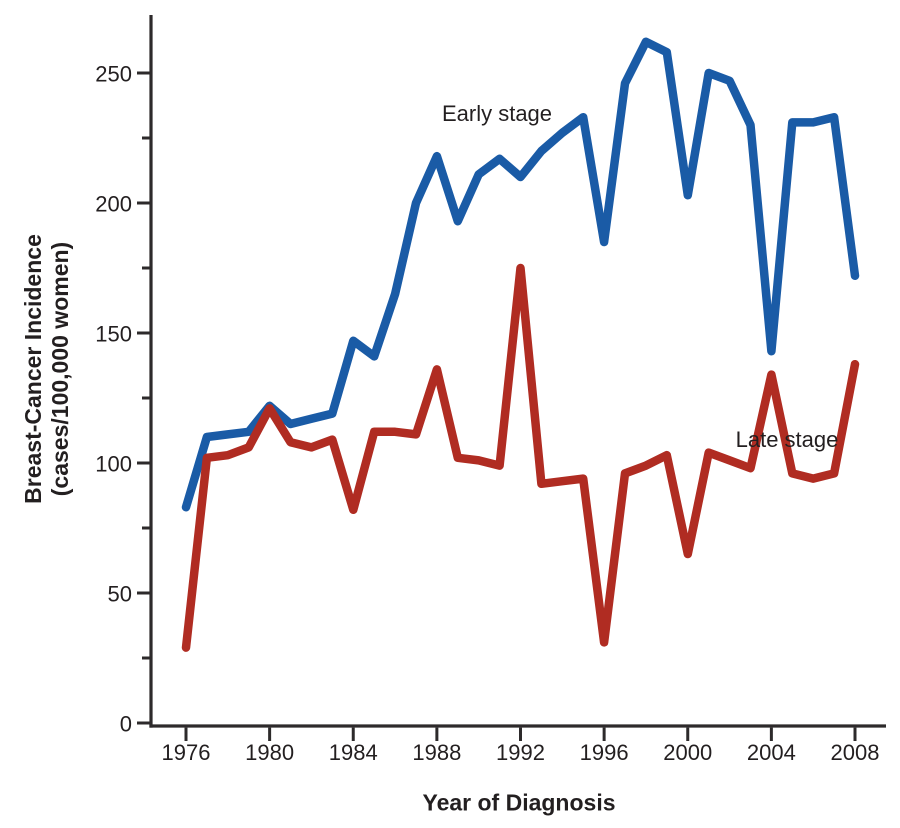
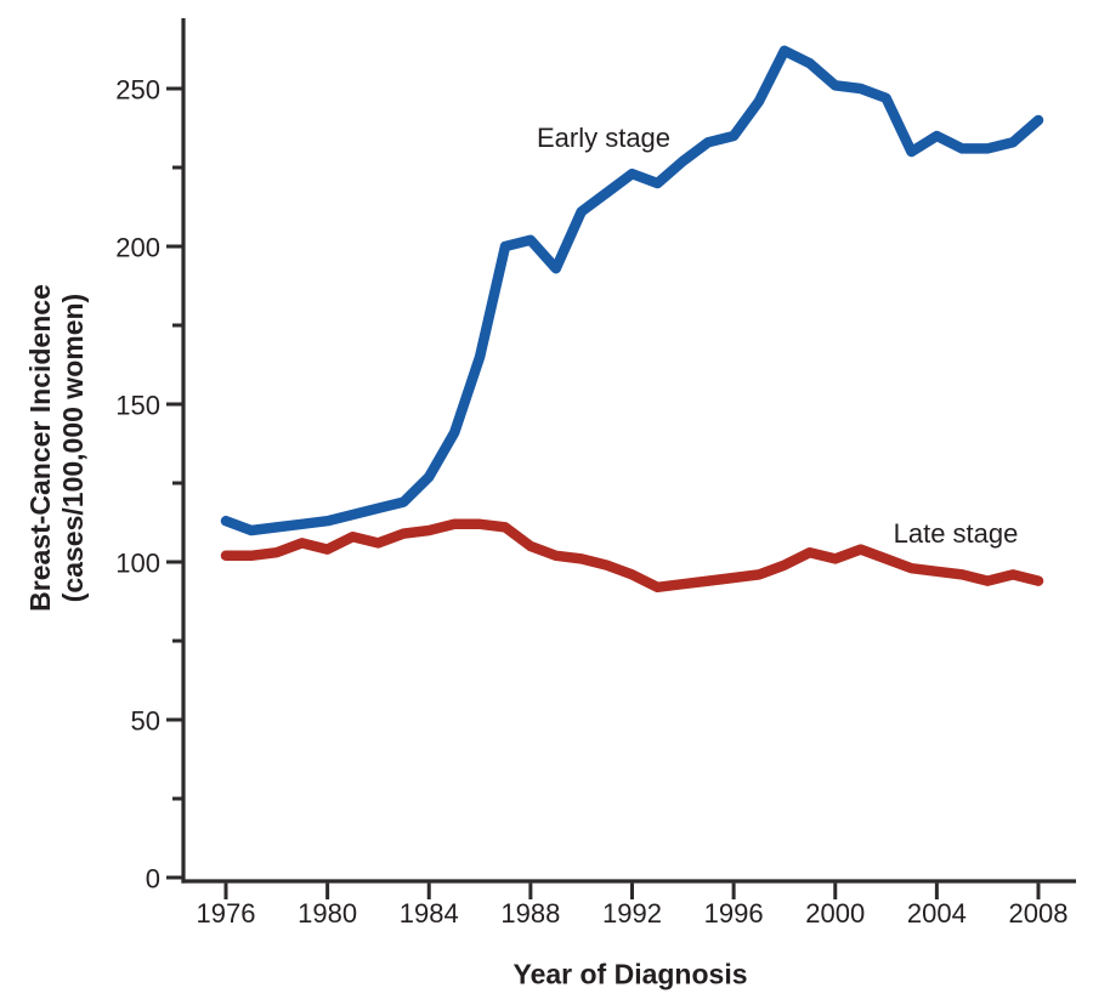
Early stage/1976: 83 -> 113
Late stage/1976: 29 -> 102
Early stage/1980: 122 -> 113
Late stage/1980: 121 -> 104
Early stage/1984: 147 -> 127
Late stage/1984: 82 -> 110
Early stage/1988: 218 -> 202
Late stage/1988: 136 -> 105
Early stage/1992: 210 -> 223
Late stage/1992: 175 -> 96
Early stage/1996: 185 -> 235
Late stage/1996: 31 -> 95
Early stage/2000: 203 -> 251
Late stage/2000: 65 -> 101
Early stage/2004: 143 -> 235
Late stage/2004: 134 -> 97
Early stage/2008: 172 -> 240
Late stage/2008: 138 -> 94
